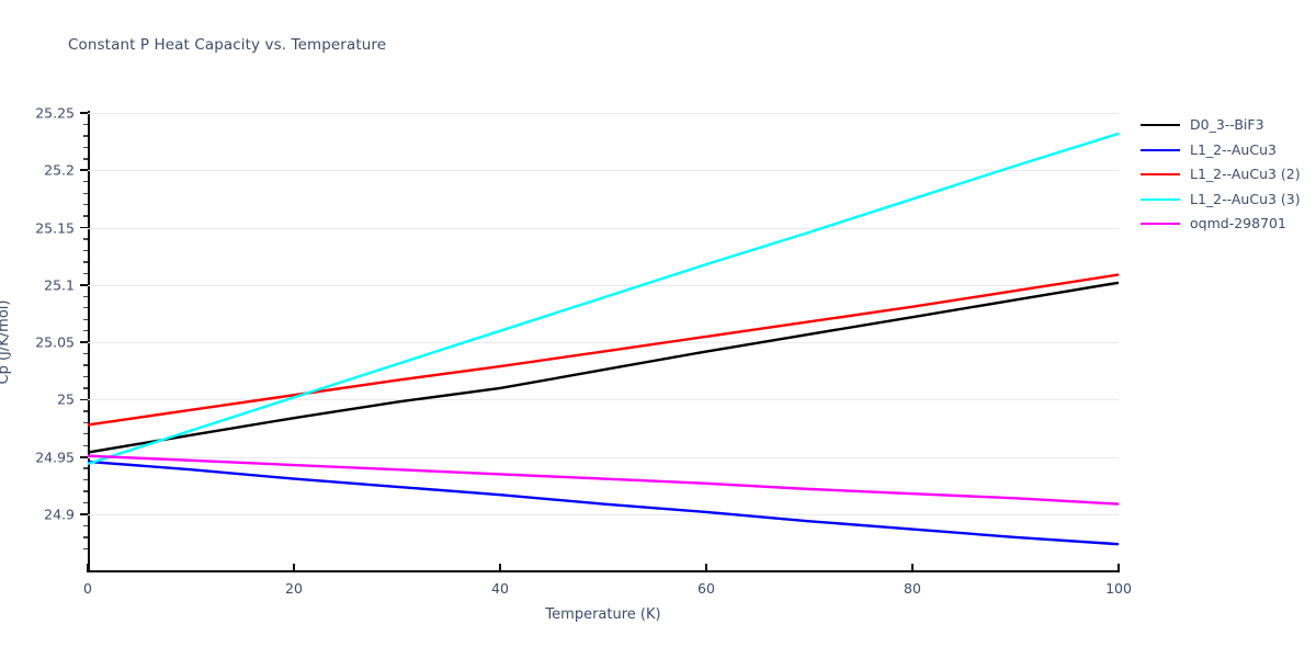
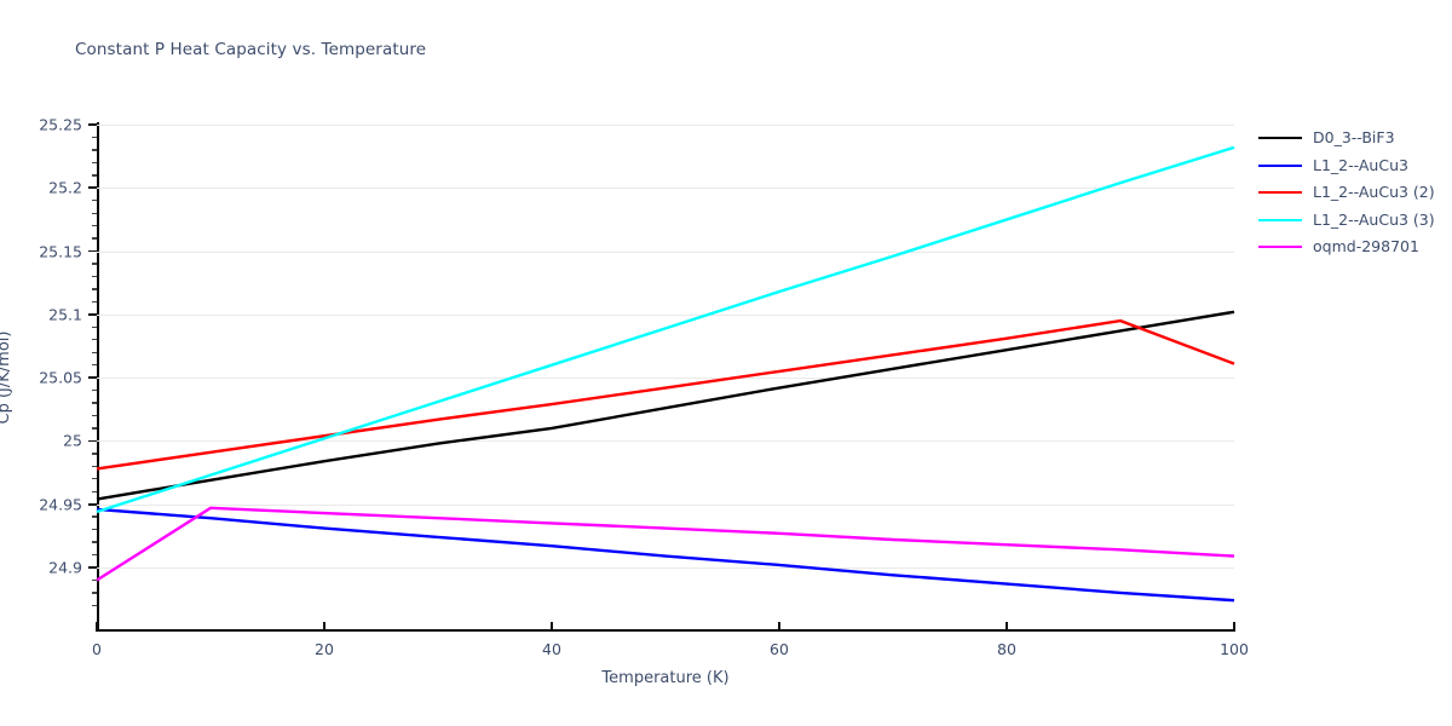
oqmd-298701/0: 24.951 -> 24.890
L1_2--AuCu3 (2)/100: 25.109 -> 25.061
